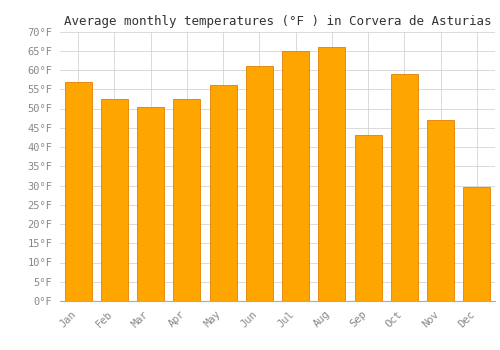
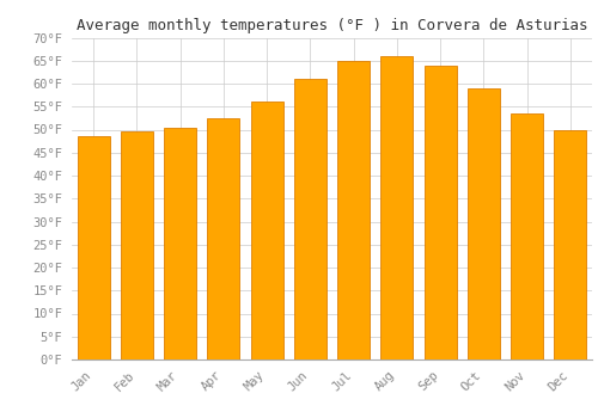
Jan: 57.0°F -> 48.5°F
Feb: 52.5°F -> 49.5°F
Sep: 43.0°F -> 64.0°F
Nov: 47.0°F -> 53.5°F
Dec: 29.5°F -> 50.0°F
